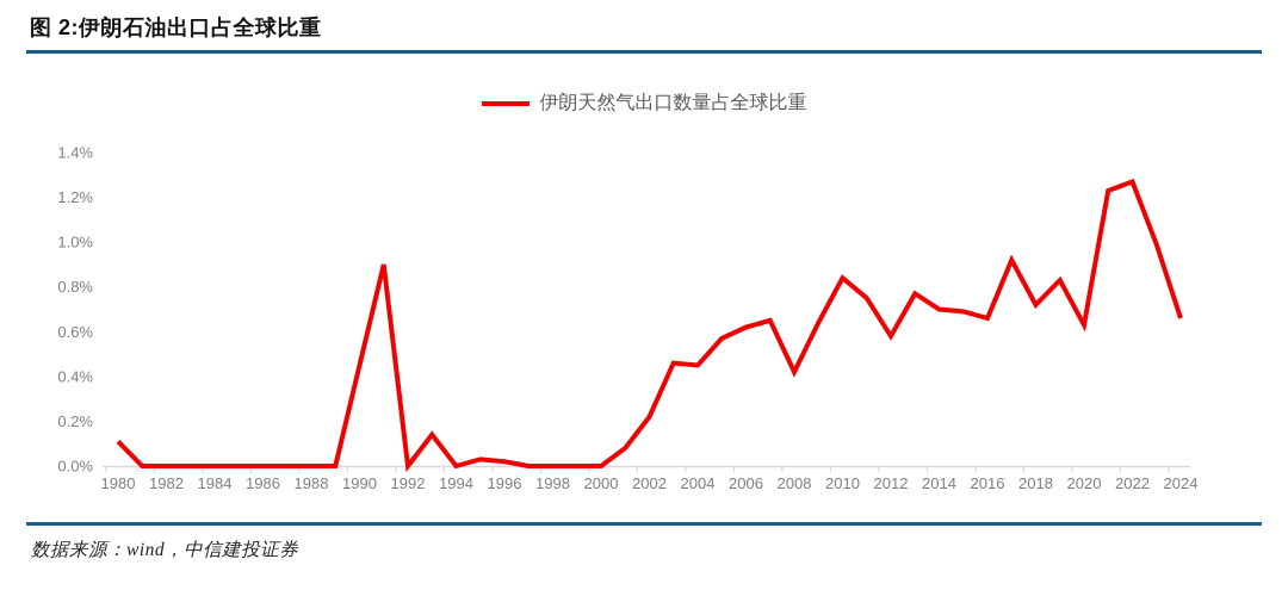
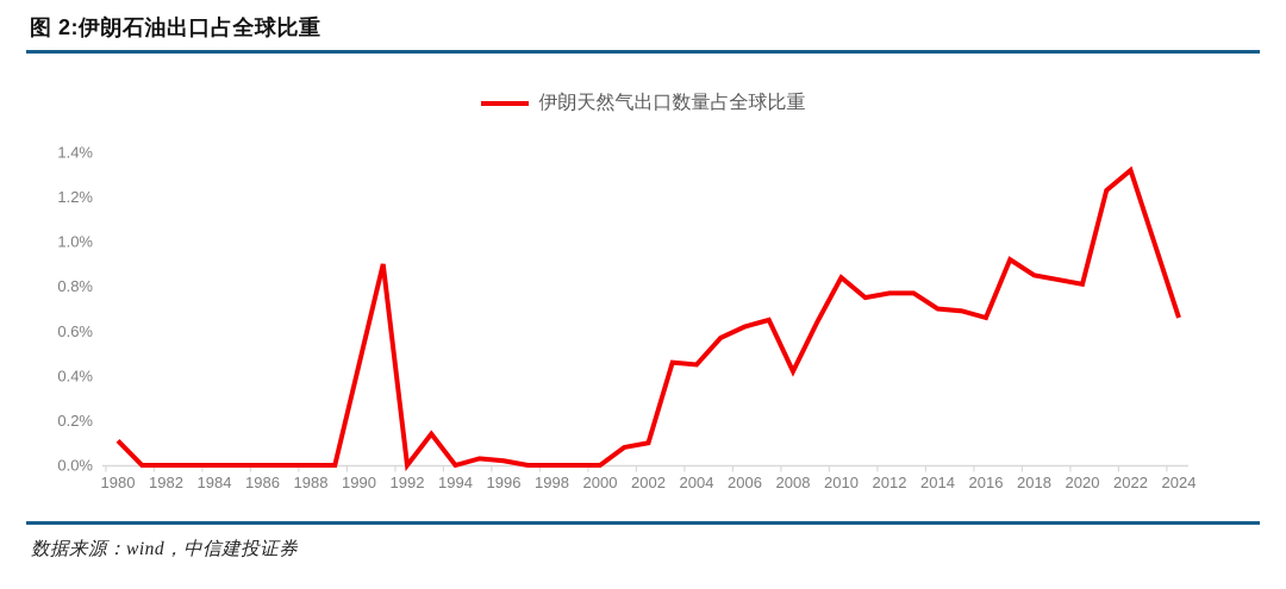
2002: 0.22% -> 0.10%
2012: 0.58% -> 0.77%
2018: 0.72% -> 0.85%
2020: 0.63% -> 0.81%
2022: 1.27% -> 1.32%
